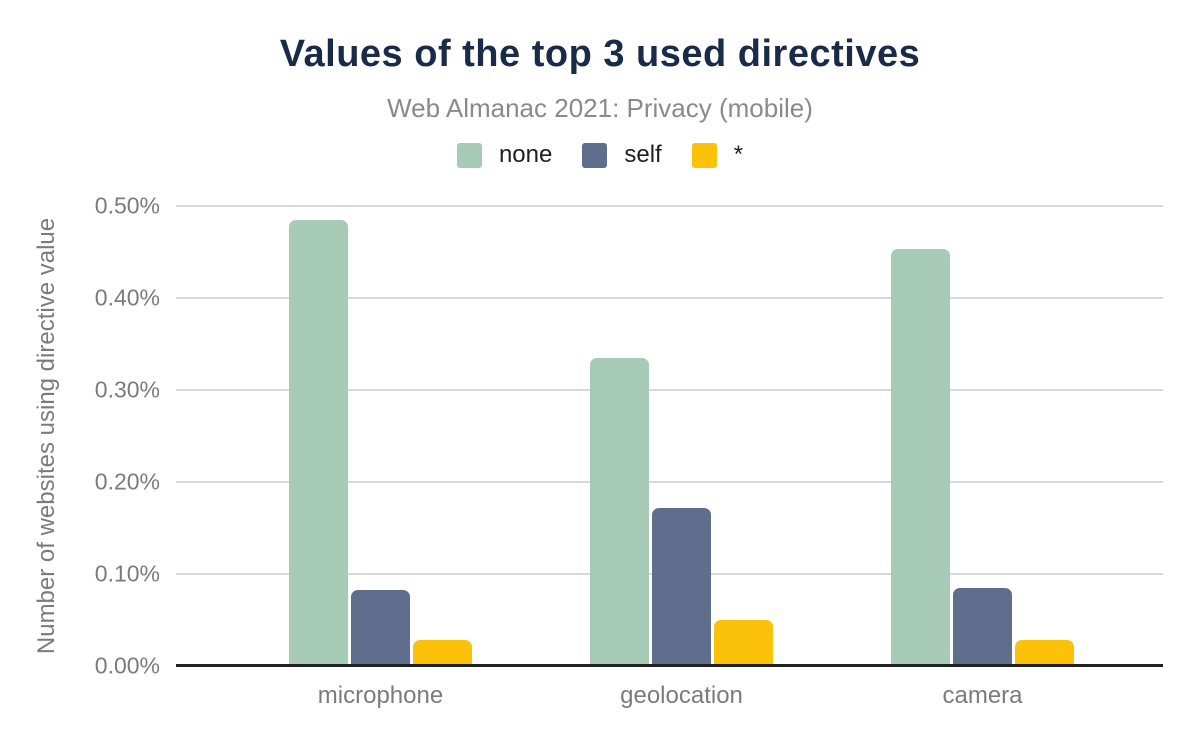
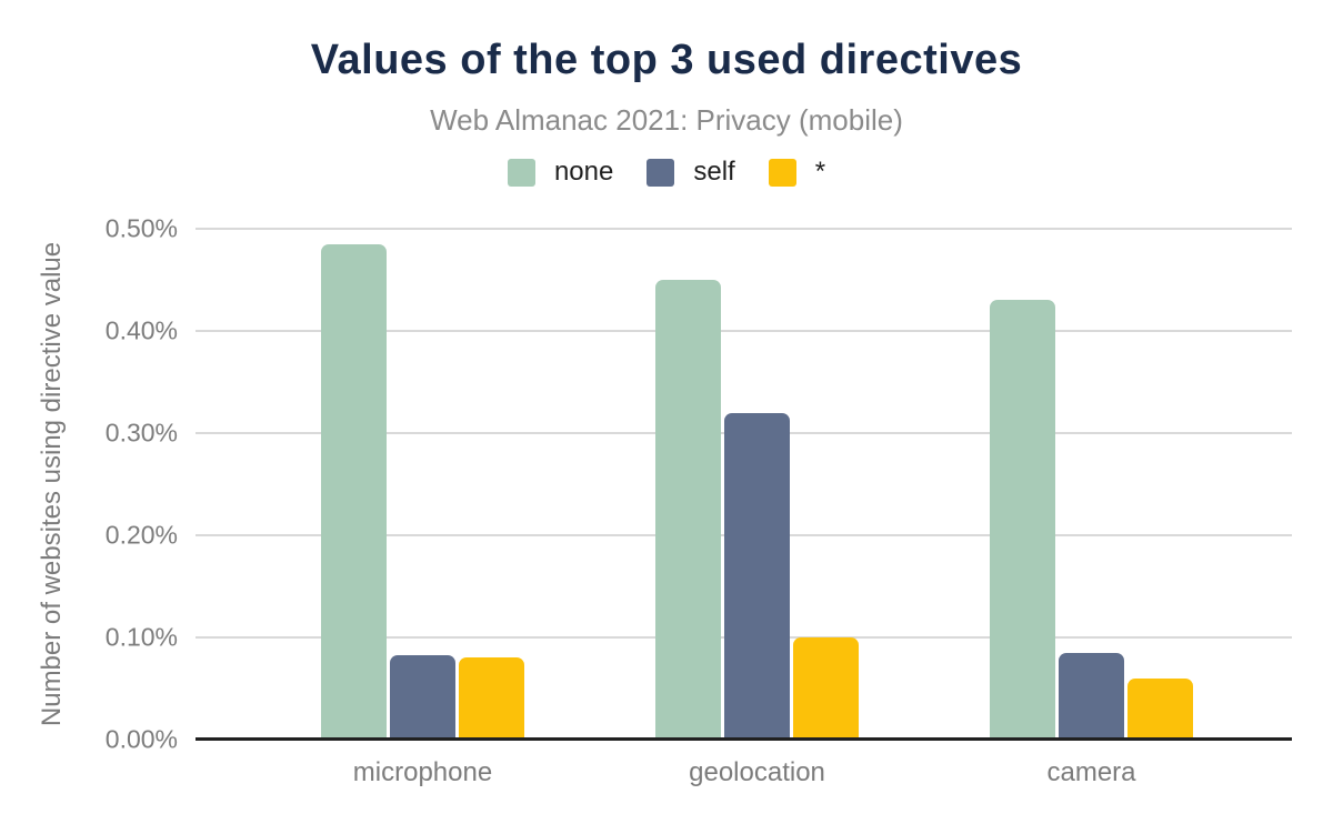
*/microphone: 0.03% -> 0.08%
none/geolocation: 0.34% -> 0.45%
self/geolocation: 0.17% -> 0.32%
*/geolocation: 0.05% -> 0.10%
none/camera: 0.45% -> 0.43%
*/camera: 0.03% -> 0.06%
